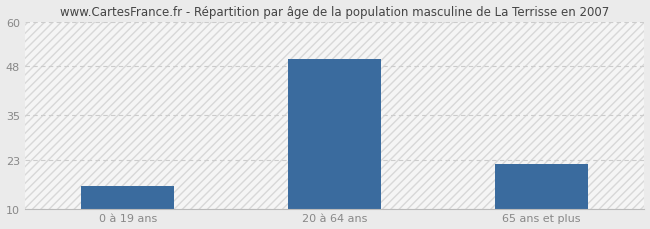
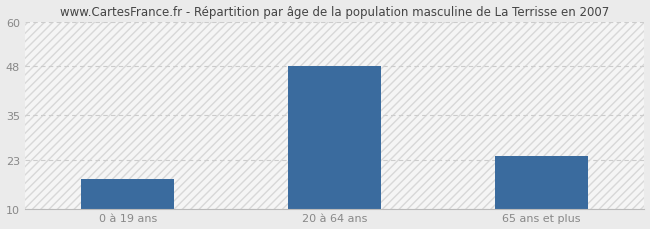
0 à 19 ans: 16 -> 18
20 à 64 ans: 50 -> 48
65 ans et plus: 22 -> 24
